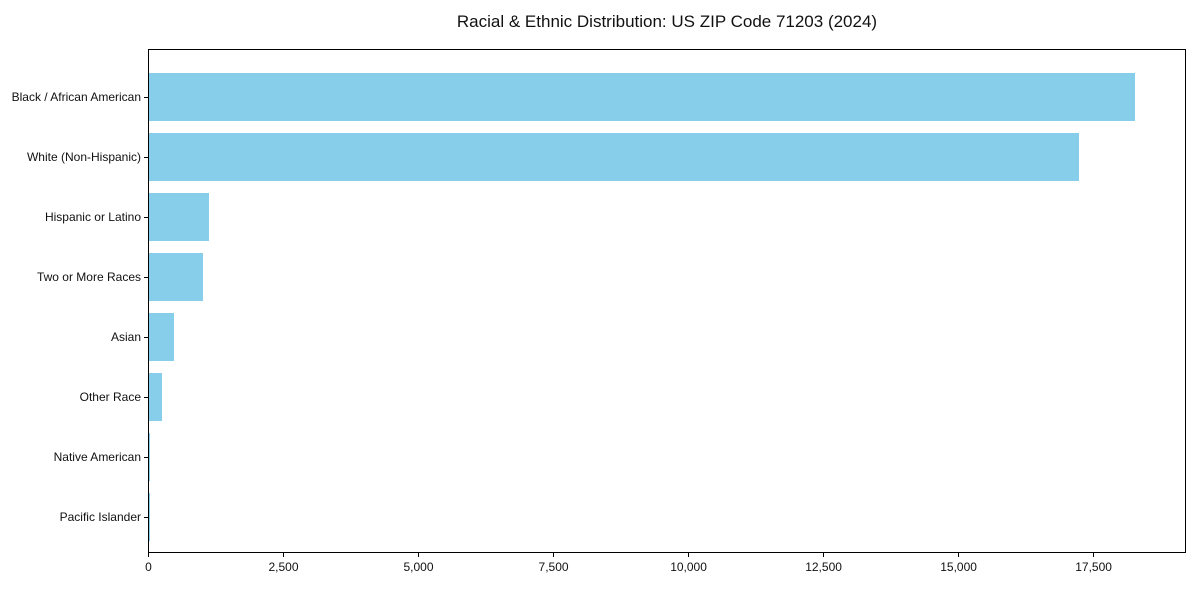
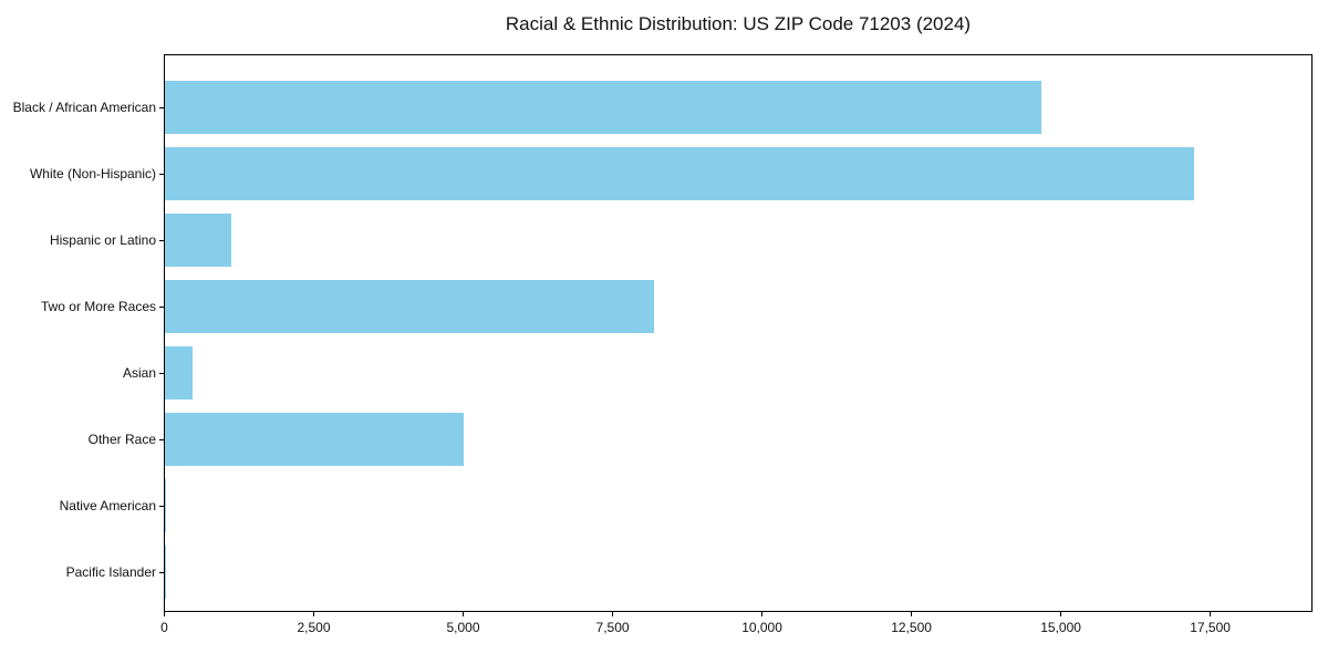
Black / African American: 18300 -> 14700
Two or More Races: 1000 -> 8200
Other Race: 200 -> 5000
